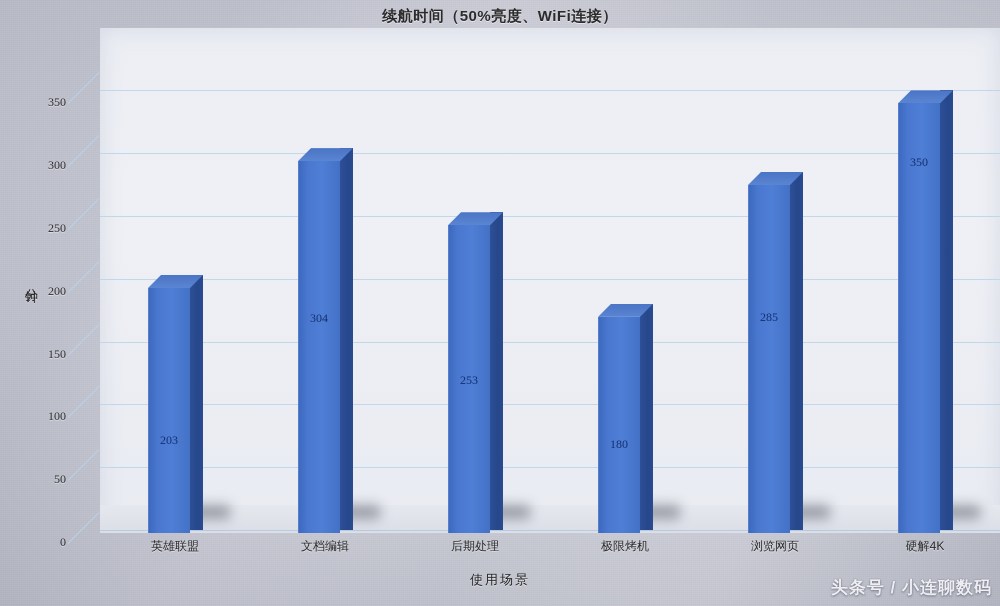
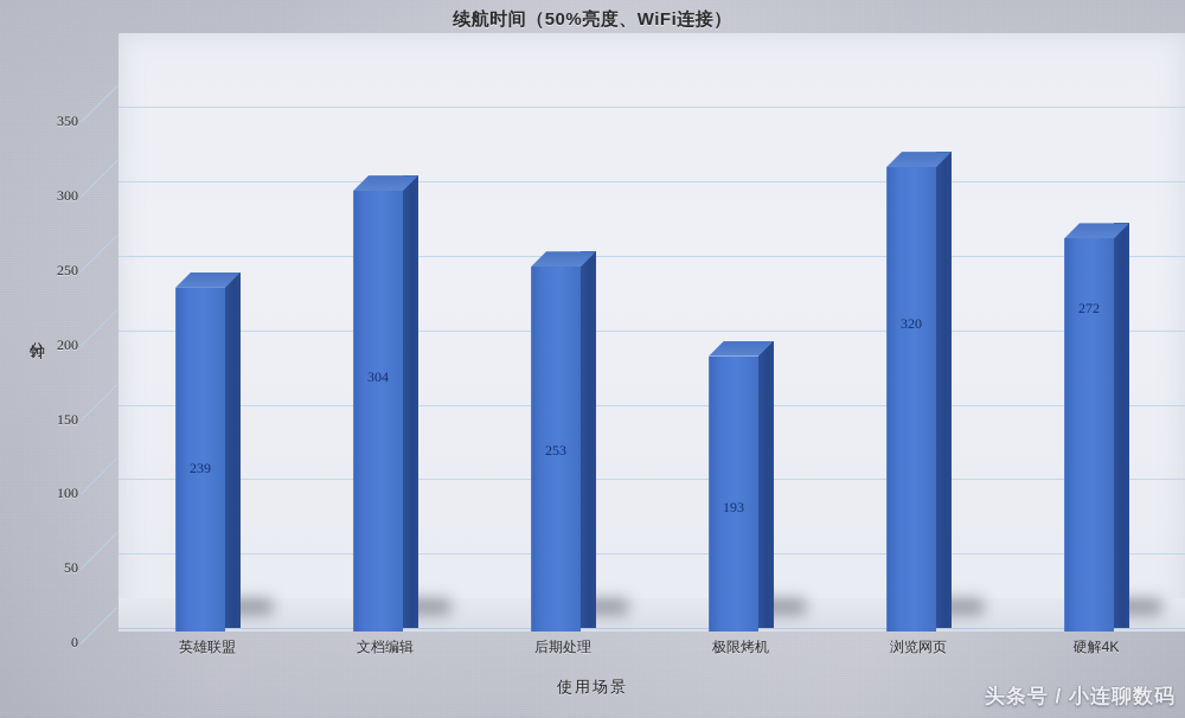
英雄联盟: 203 -> 239
极限烤机: 180 -> 193
浏览网页: 285 -> 320
硬解4K: 350 -> 272
